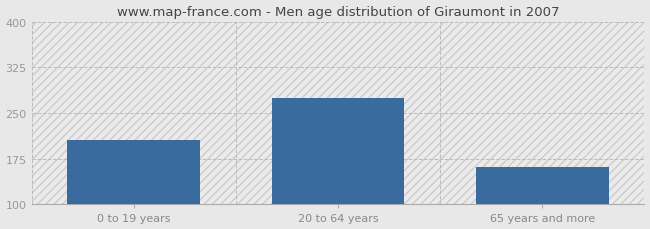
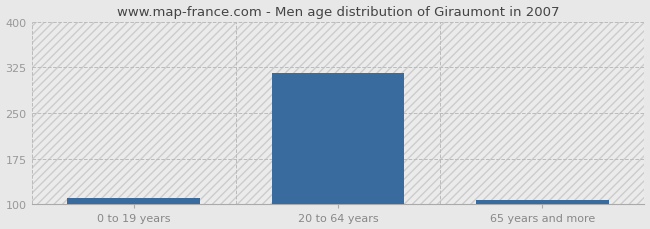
0 to 19 years: 206 -> 110
20 to 64 years: 274 -> 315
65 years and more: 162 -> 107
